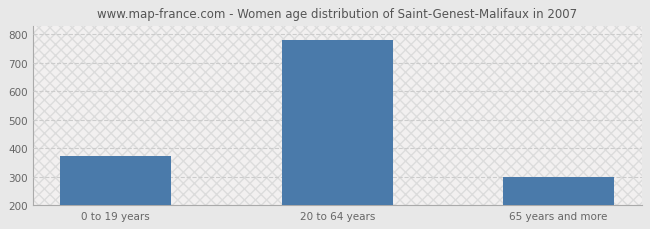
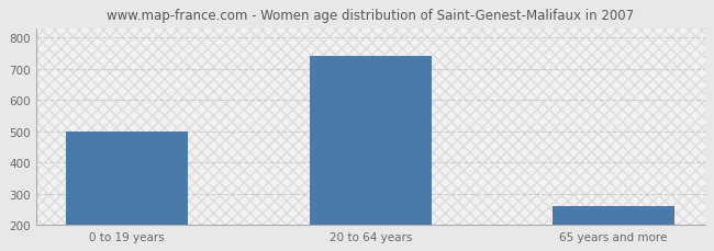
0 to 19 years: 373 -> 500
20 to 64 years: 779 -> 740
65 years and more: 298 -> 260
